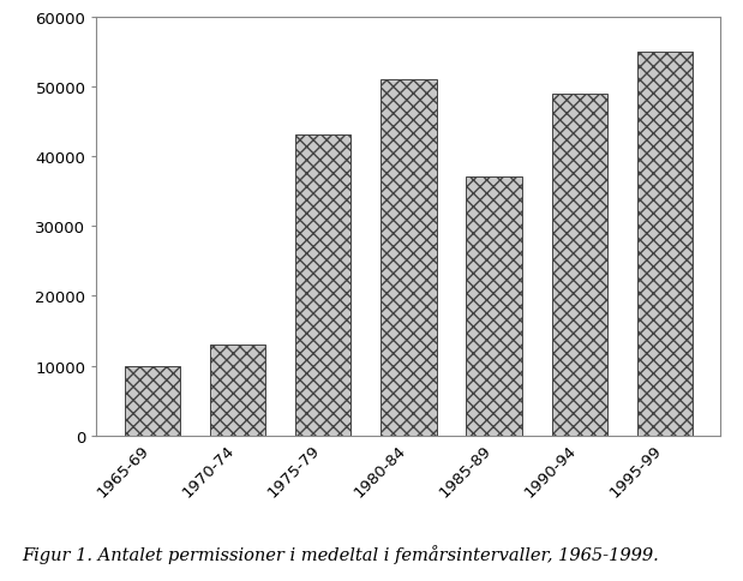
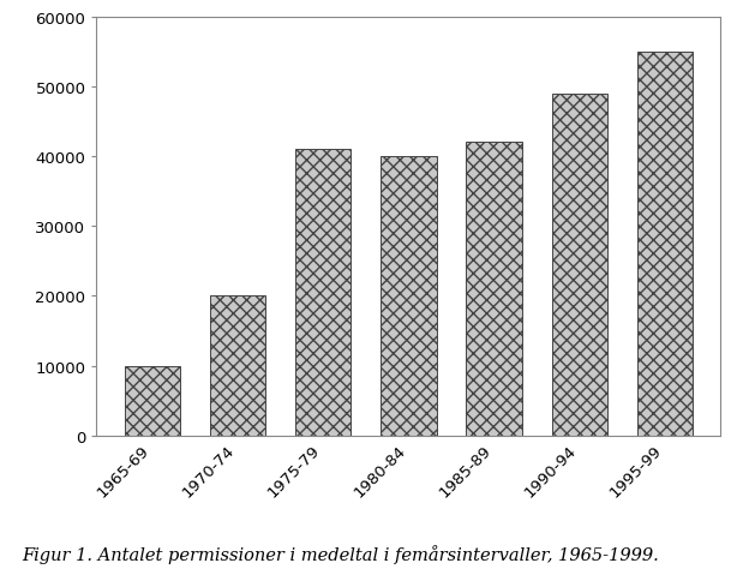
1970-74: 13000 -> 20000
1975-79: 43000 -> 41000
1980-84: 51000 -> 40000
1985-89: 37000 -> 42000
